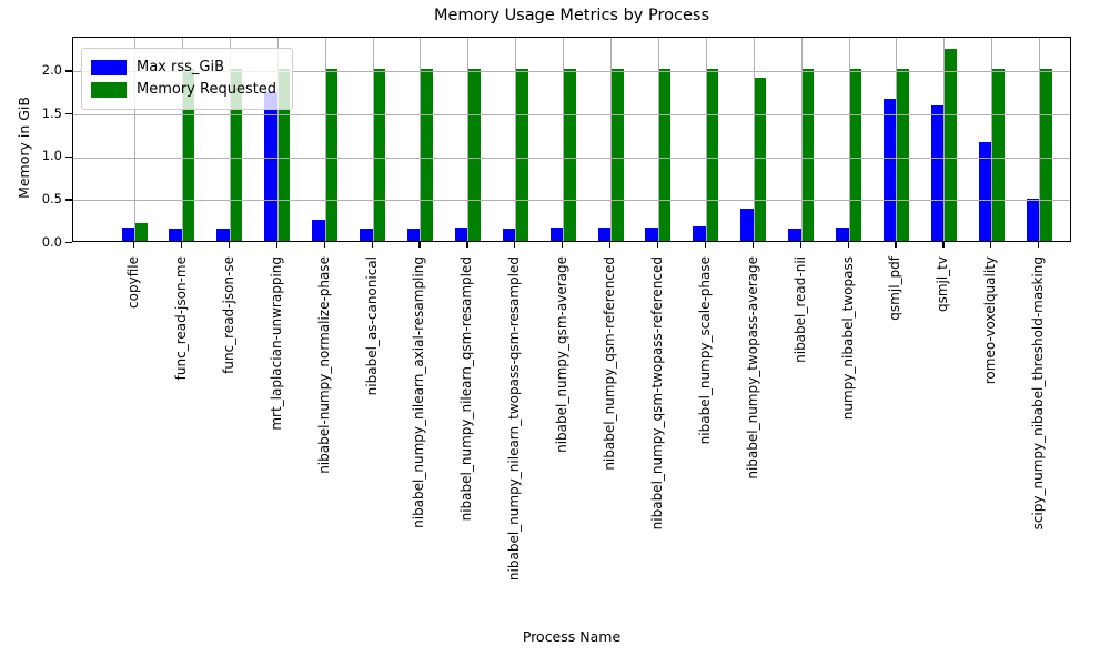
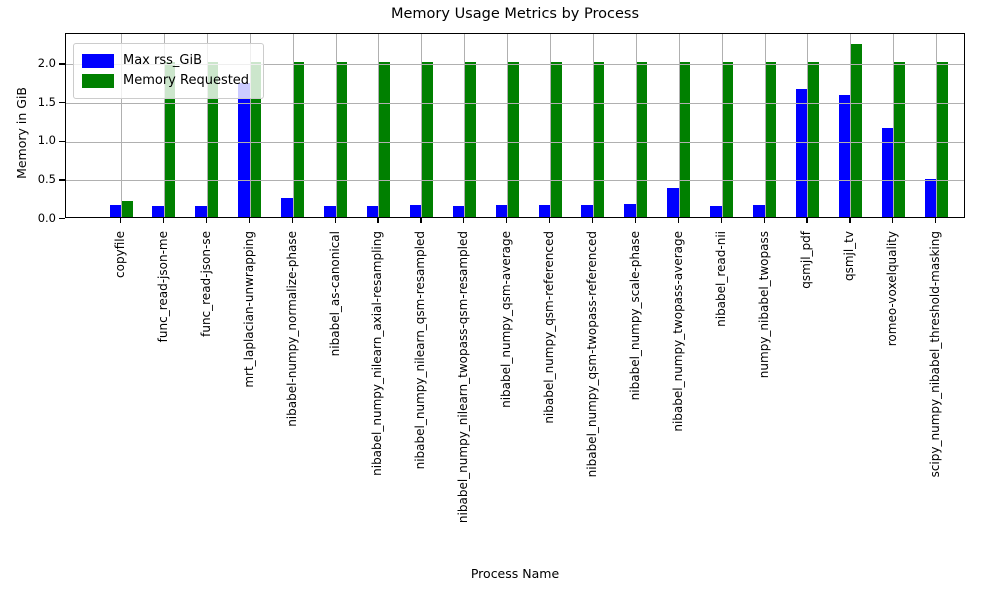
Memory Requested/nibabel_numpy_twopass-average: 1.9 -> 2.0
